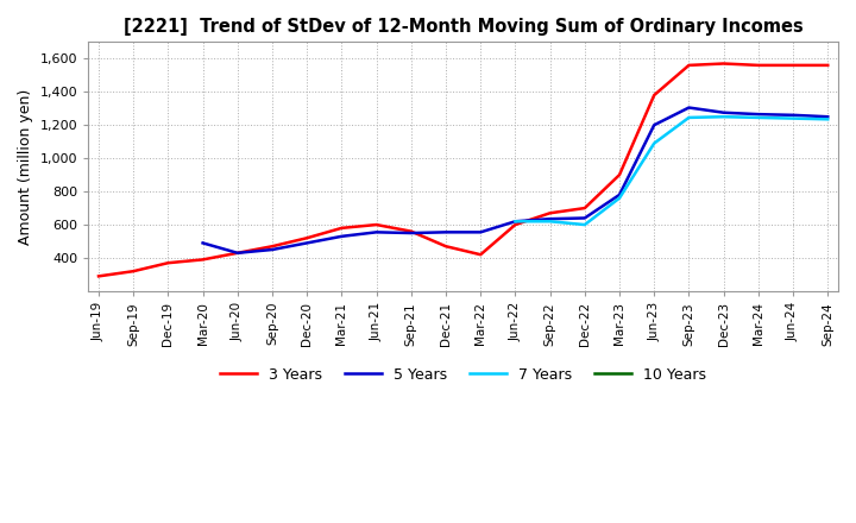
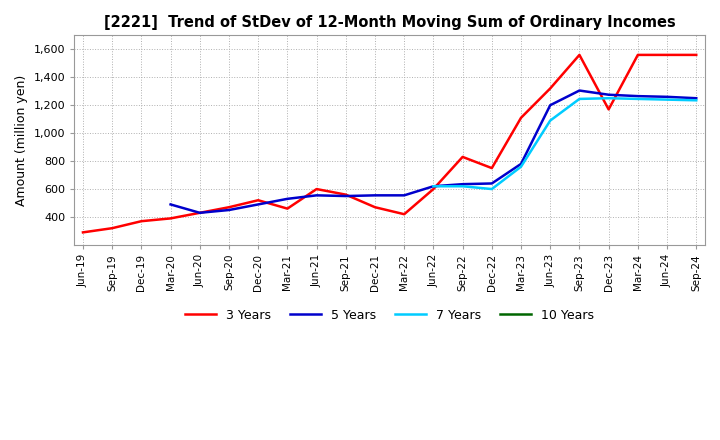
3 Years/Mar-21: 580 -> 460
3 Years/Sep-22: 670 -> 830
3 Years/Dec-22: 700 -> 750
3 Years/Mar-23: 900 -> 1,110
3 Years/Jun-23: 1,380 -> 1,320
3 Years/Dec-23: 1,570 -> 1,170
